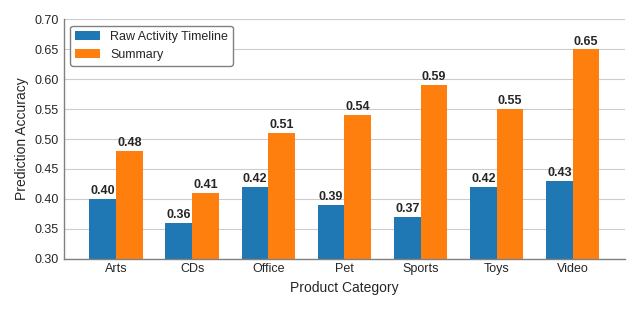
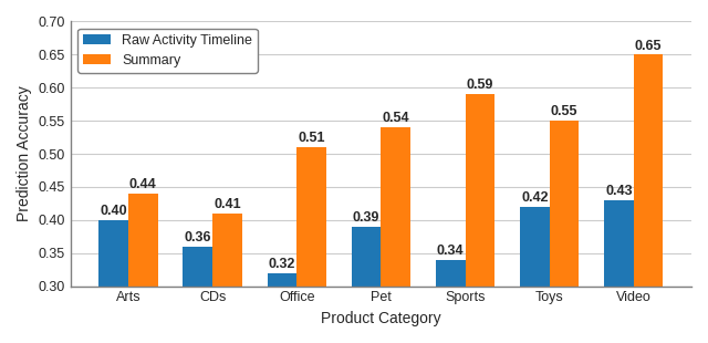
Summary/Arts: 0.48 -> 0.44
Raw Activity Timeline/Office: 0.42 -> 0.32
Raw Activity Timeline/Sports: 0.37 -> 0.34
